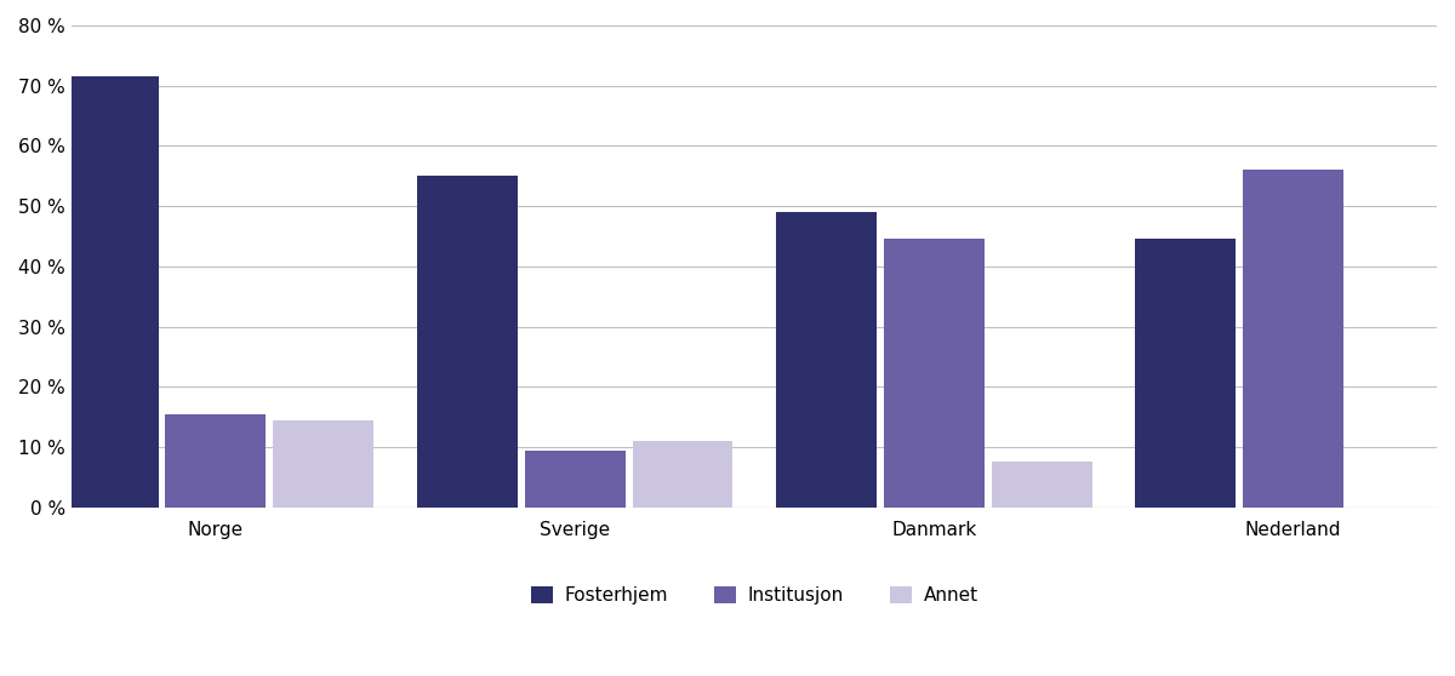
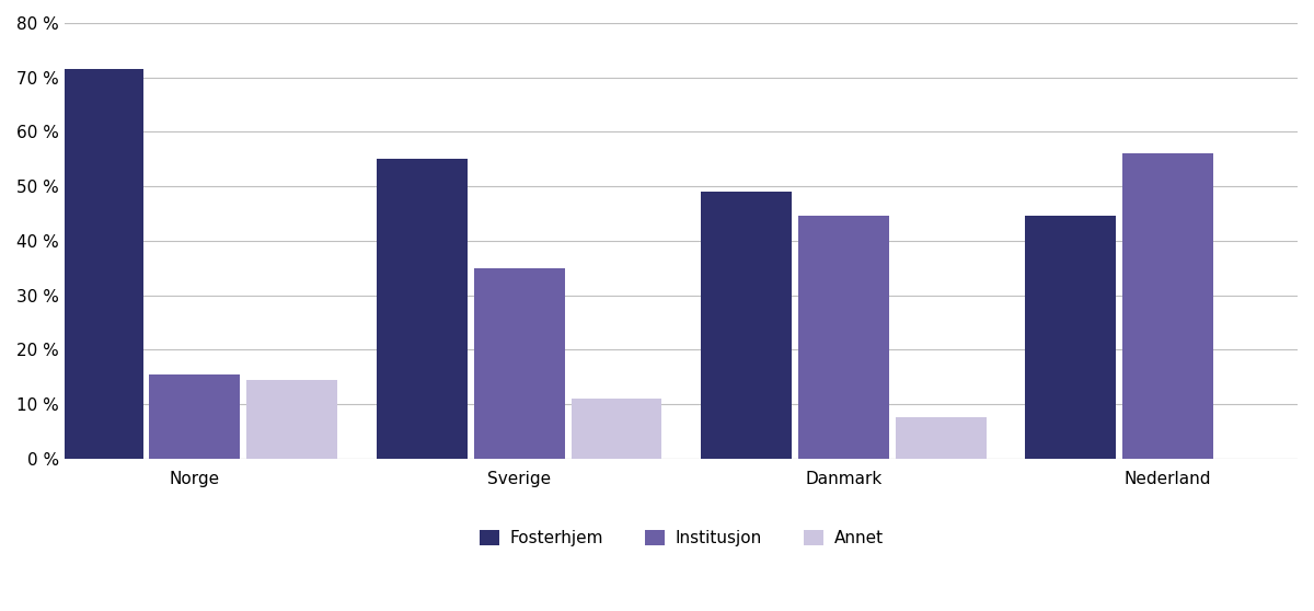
Institusjon/Sverige: 9.5 % -> 35.0 %
